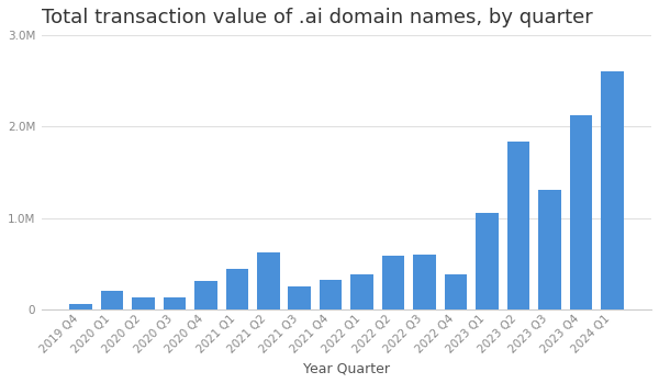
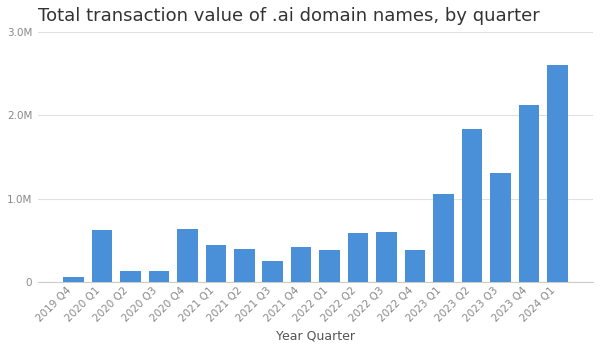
2020 Q1: 0.21M -> 0.62M
2020 Q4: 0.31M -> 0.64M
2021 Q2: 0.62M -> 0.40M
2021 Q4: 0.33M -> 0.42M
